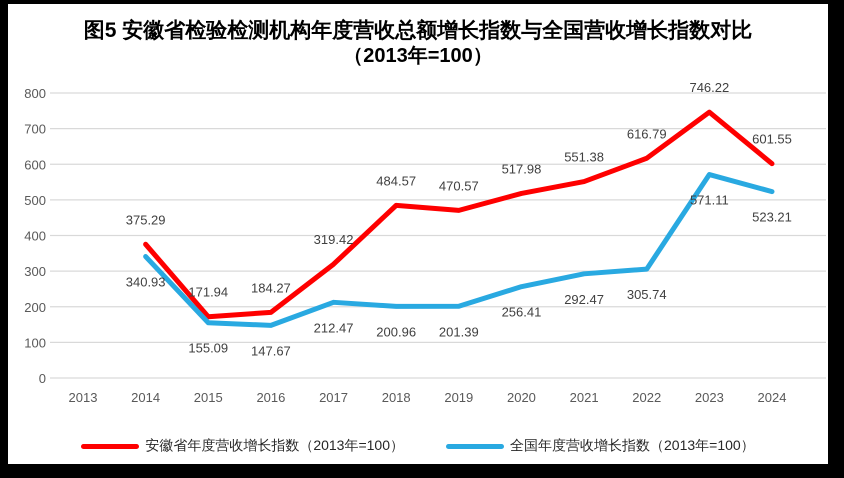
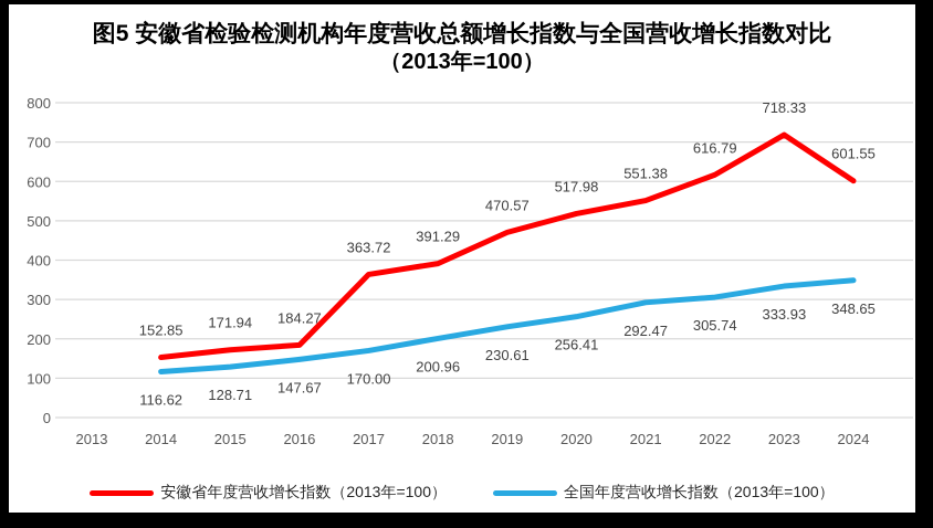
安徽省年度营收增长指数（2013年=100）/2014: 375.29 -> 152.85
全国年度营收增长指数（2013年=100）/2014: 340.93 -> 116.62
全国年度营收增长指数（2013年=100）/2015: 155.09 -> 128.71
安徽省年度营收增长指数（2013年=100）/2017: 319.42 -> 363.72
全国年度营收增长指数（2013年=100）/2017: 212.47 -> 170.00
安徽省年度营收增长指数（2013年=100）/2018: 484.57 -> 391.29
全国年度营收增长指数（2013年=100）/2019: 201.39 -> 230.61
安徽省年度营收增长指数（2013年=100）/2023: 746.22 -> 718.33
全国年度营收增长指数（2013年=100）/2023: 571.11 -> 333.93
全国年度营收增长指数（2013年=100）/2024: 523.21 -> 348.65
